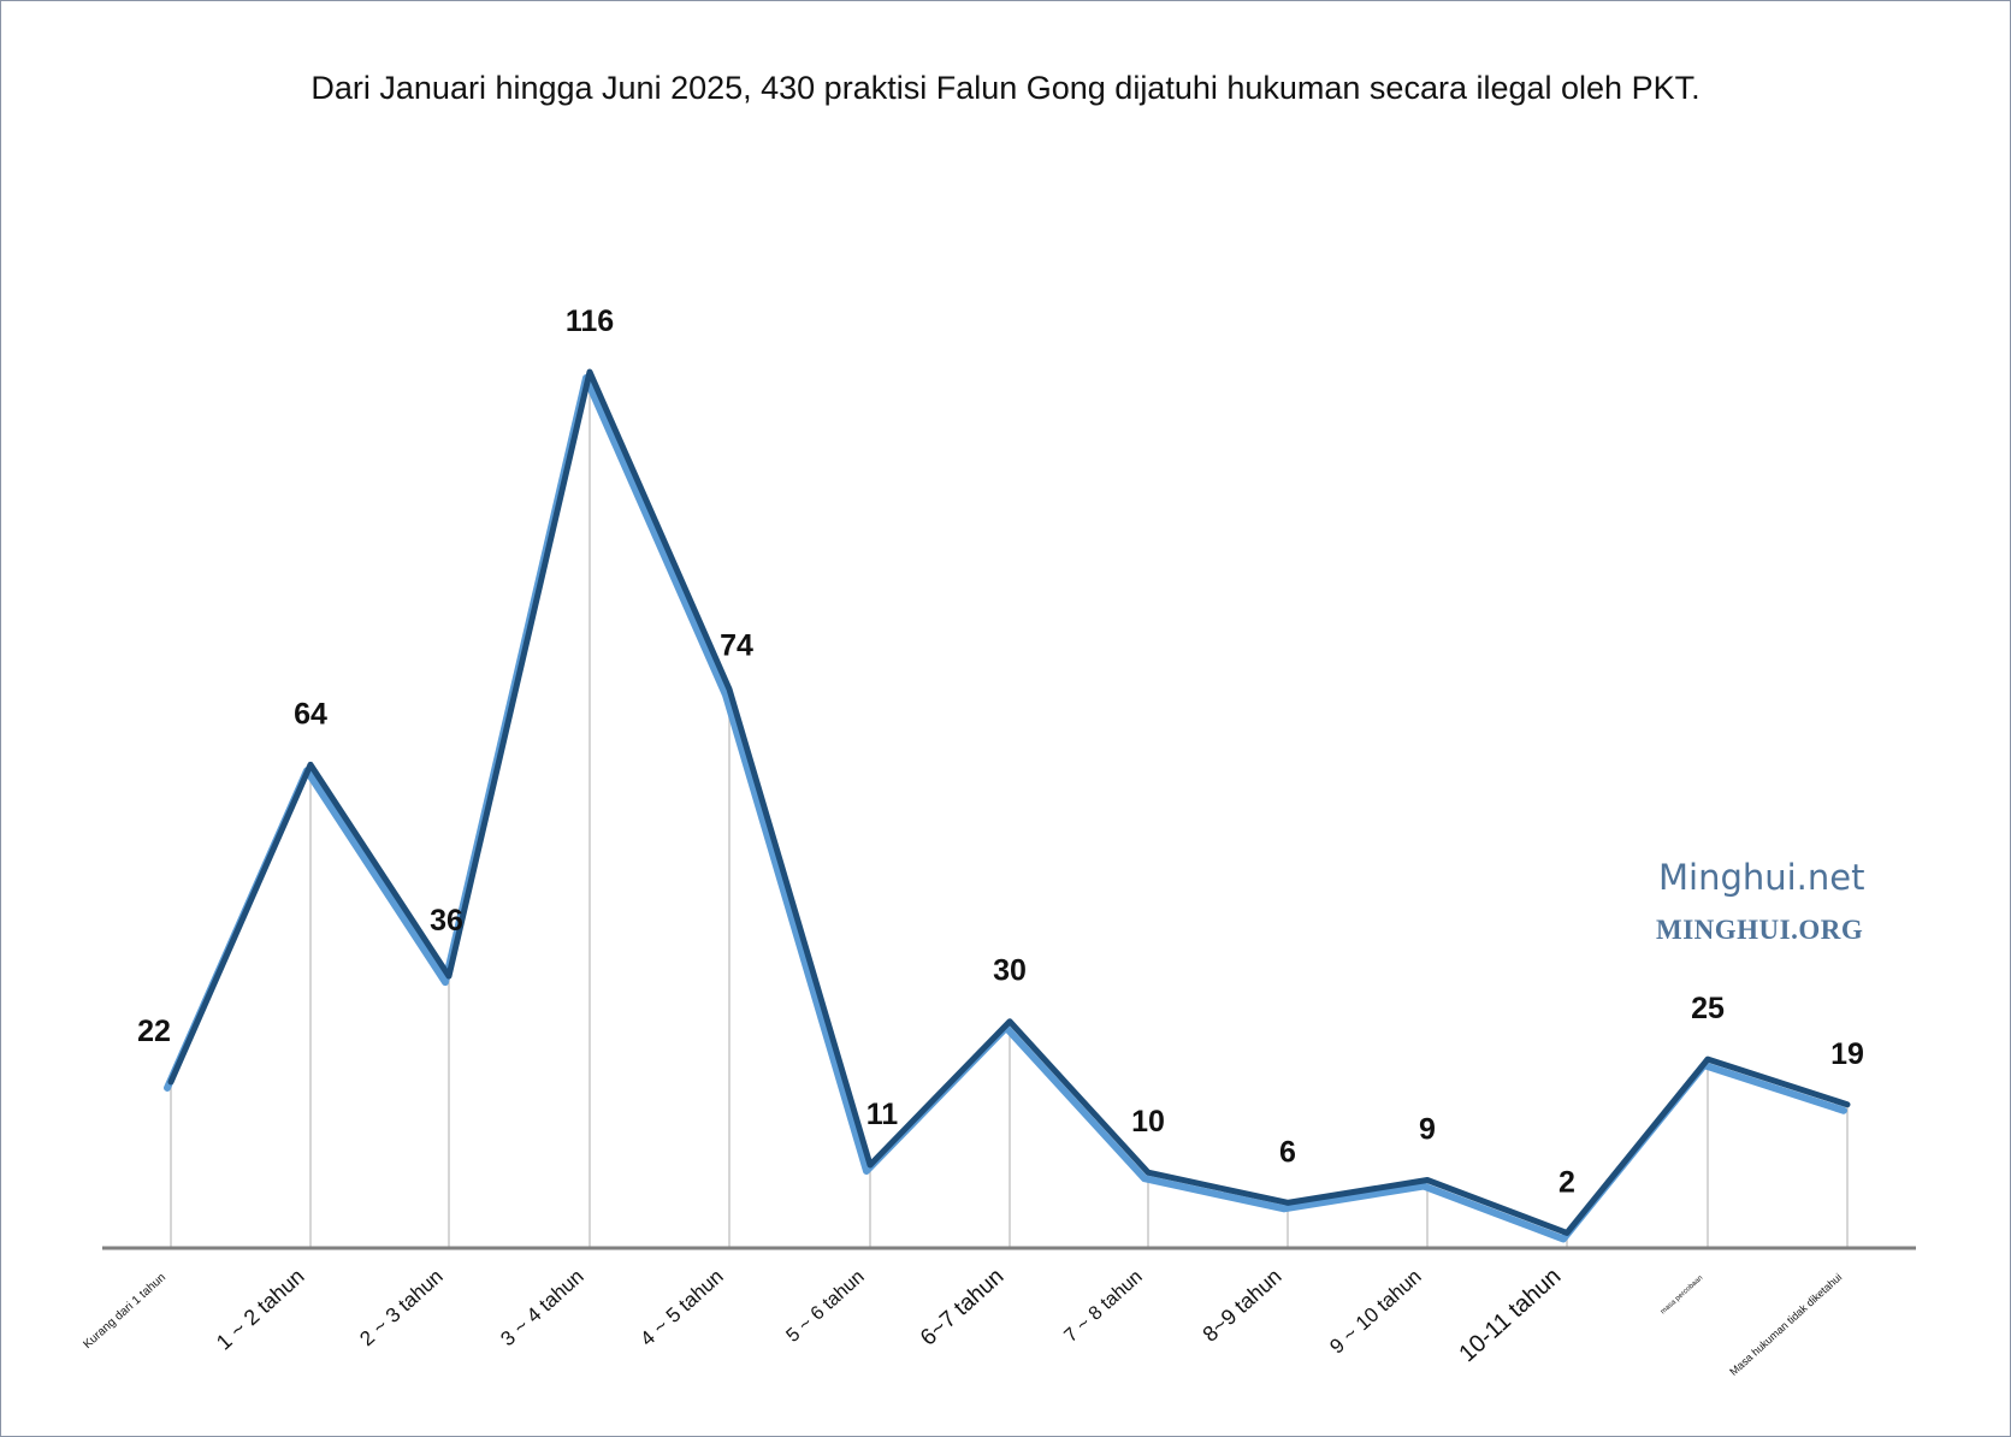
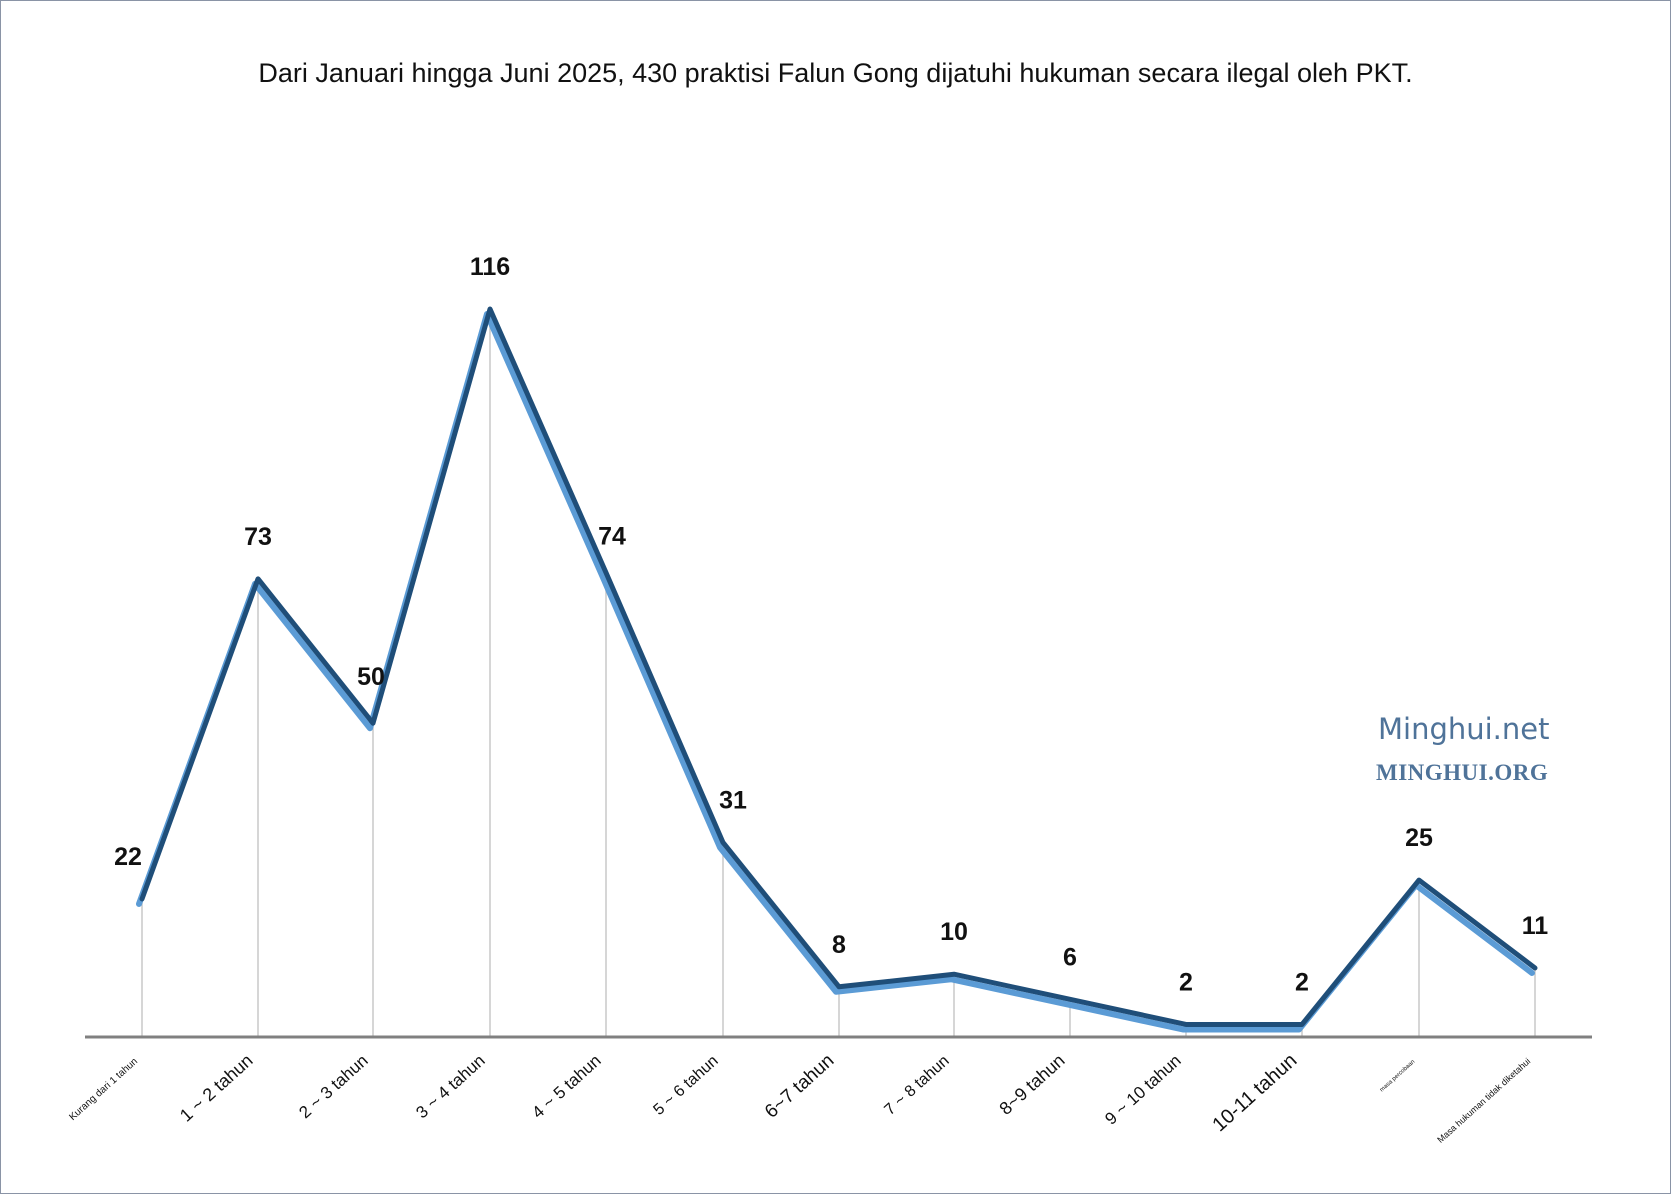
1 ~ 2 tahun: 64 -> 73
2 ~ 3 tahun: 36 -> 50
5 ~ 6 tahun: 11 -> 31
6~7 tahun: 30 -> 8
9 ~ 10 tahun: 9 -> 2
Masa hukuman tidak diketahui: 19 -> 11
